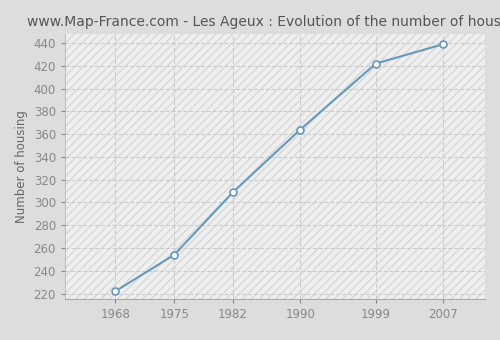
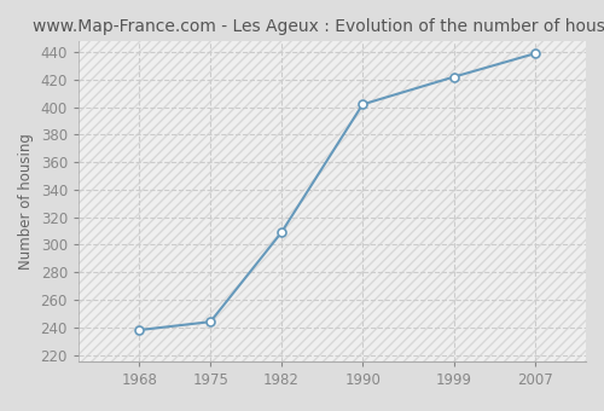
1968: 222 -> 238
1975: 254 -> 244
1990: 364 -> 402
